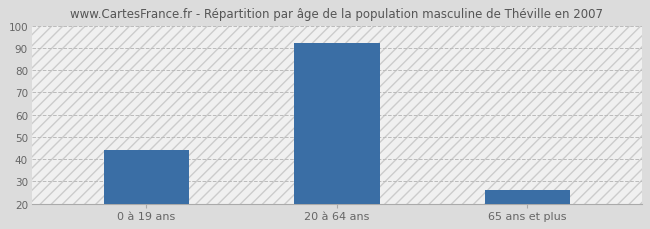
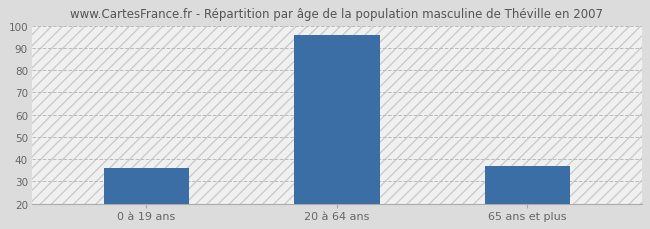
0 à 19 ans: 44 -> 36
20 à 64 ans: 92 -> 96
65 ans et plus: 26 -> 37
